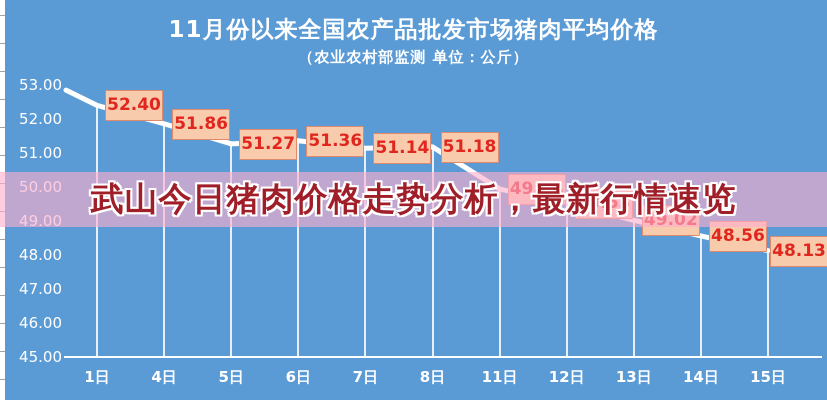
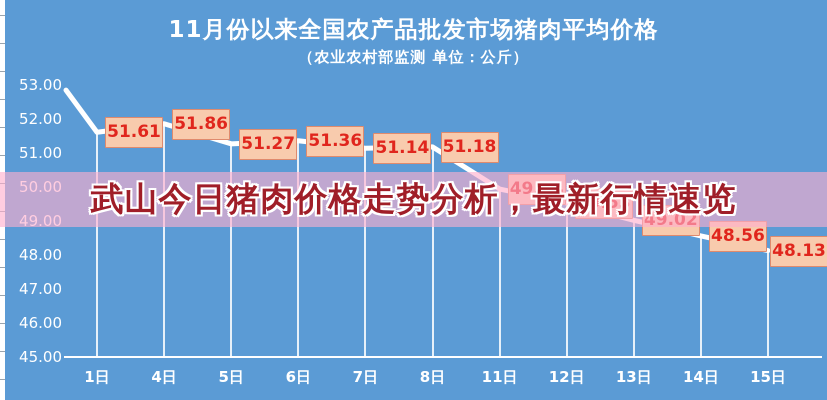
1日: 52.40 -> 51.61
